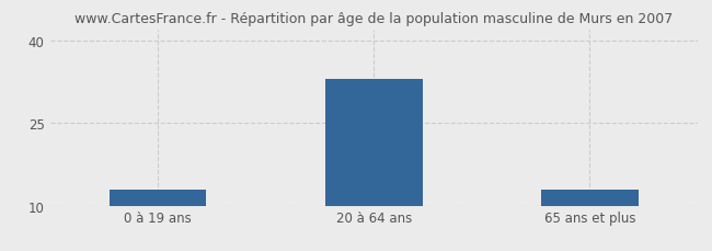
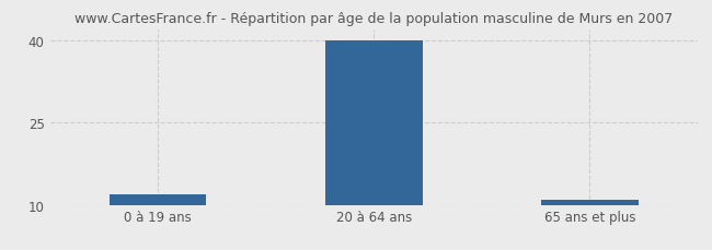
0 à 19 ans: 13 -> 12
20 à 64 ans: 33 -> 40
65 ans et plus: 13 -> 11
